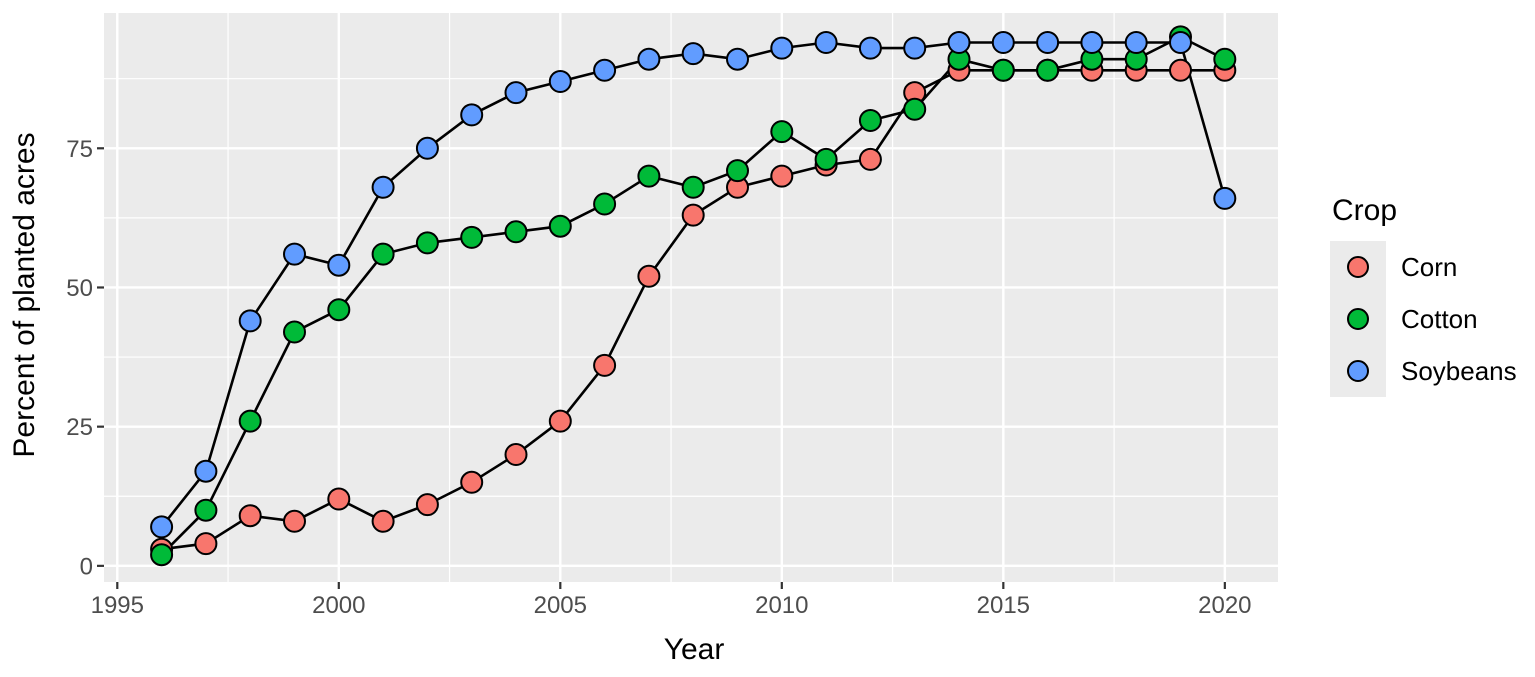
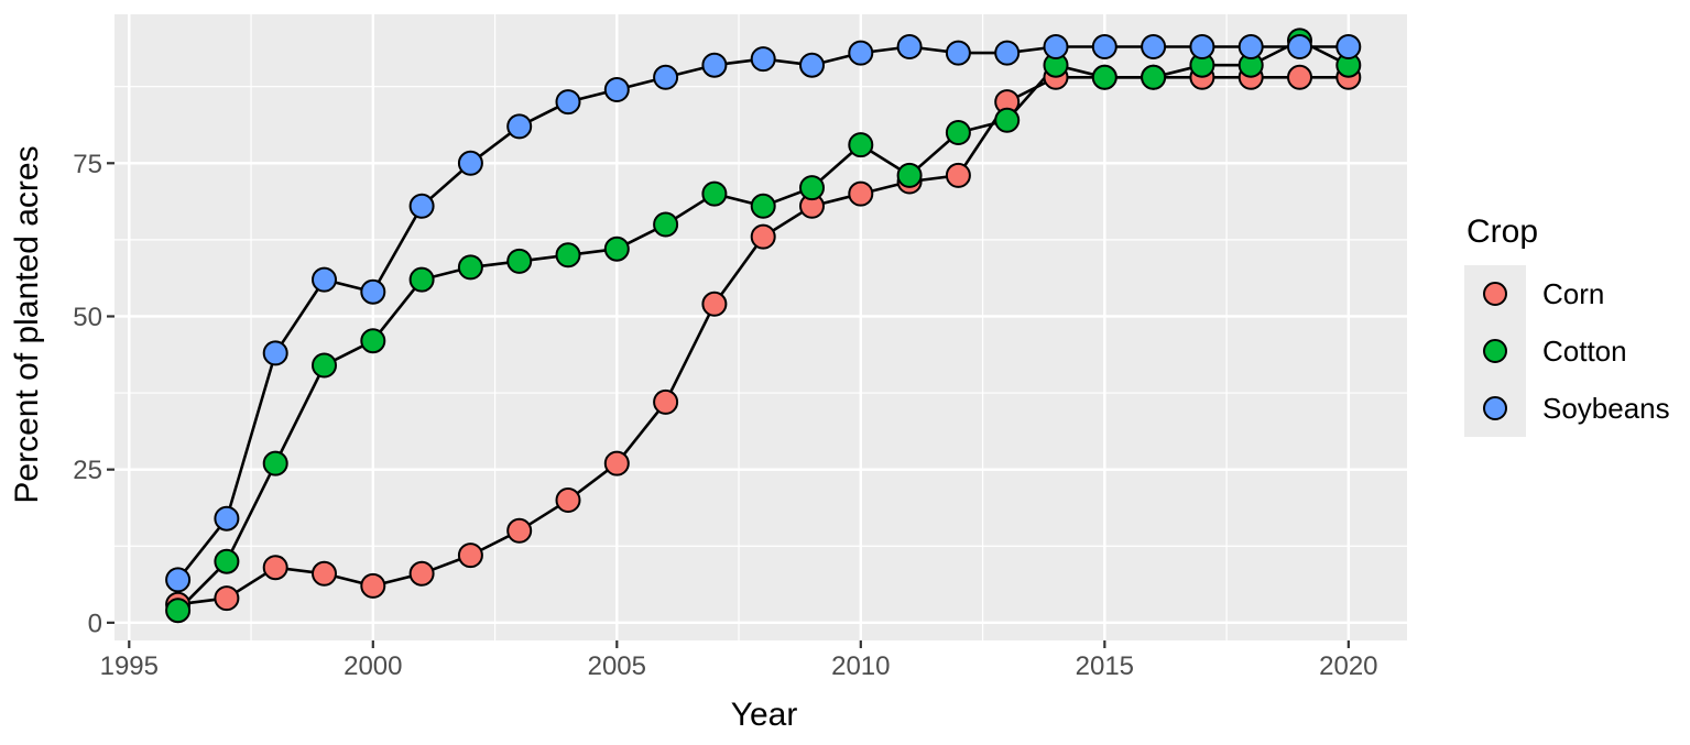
Corn/2000: 12 -> 6
Soybeans/2020: 66 -> 94
